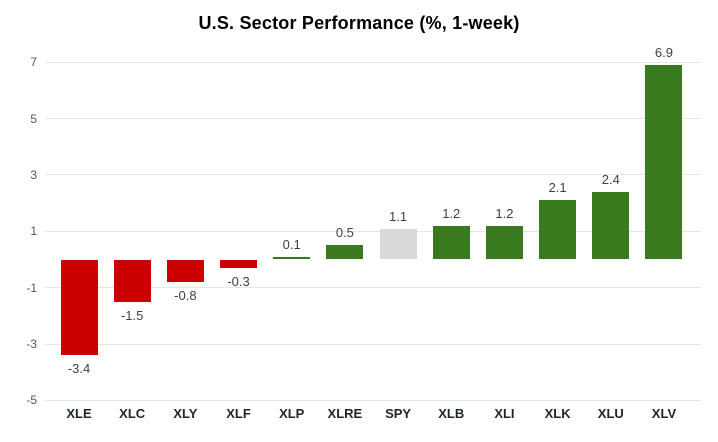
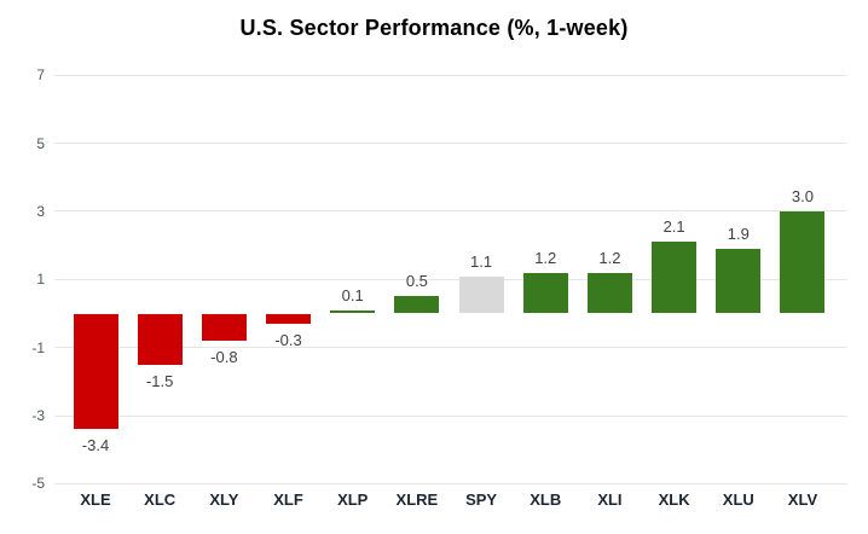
XLU: 2.4 -> 1.9
XLV: 6.9 -> 3.0
